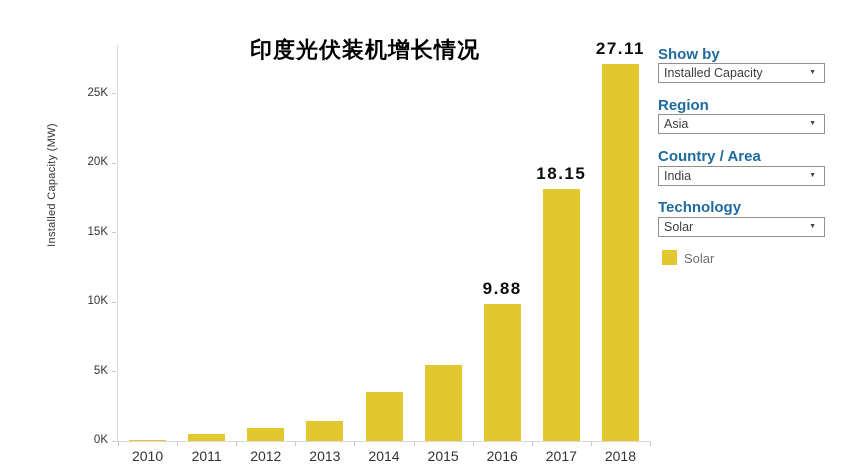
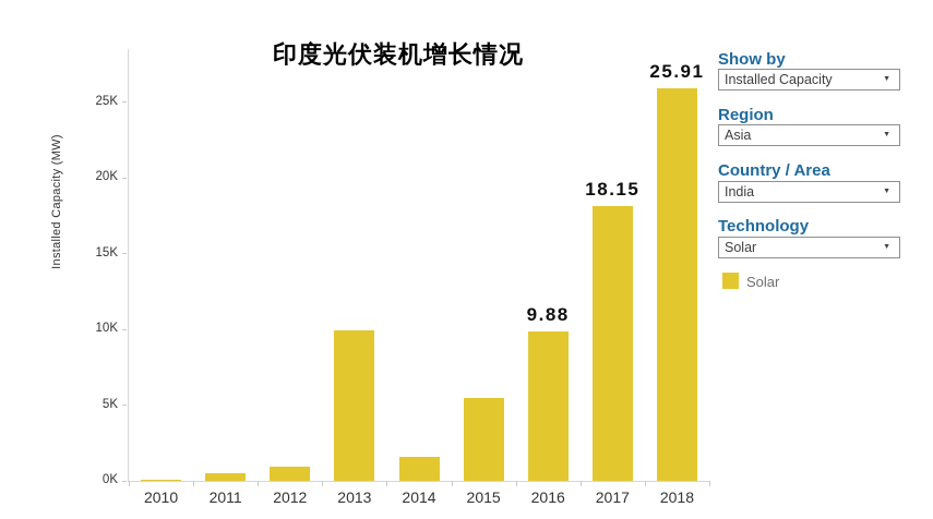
2013: 1.4K -> 9.9K
2014: 3.5K -> 1.6K
2018: 27.11 -> 25.91
